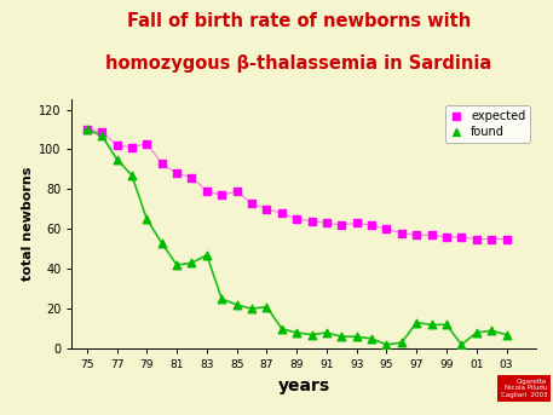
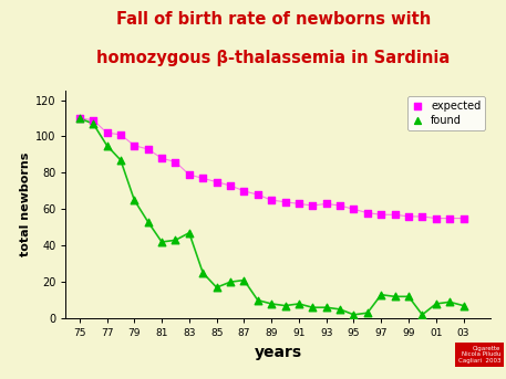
expected/79: 103 -> 95
expected/85: 79 -> 75
found/85: 22 -> 17
